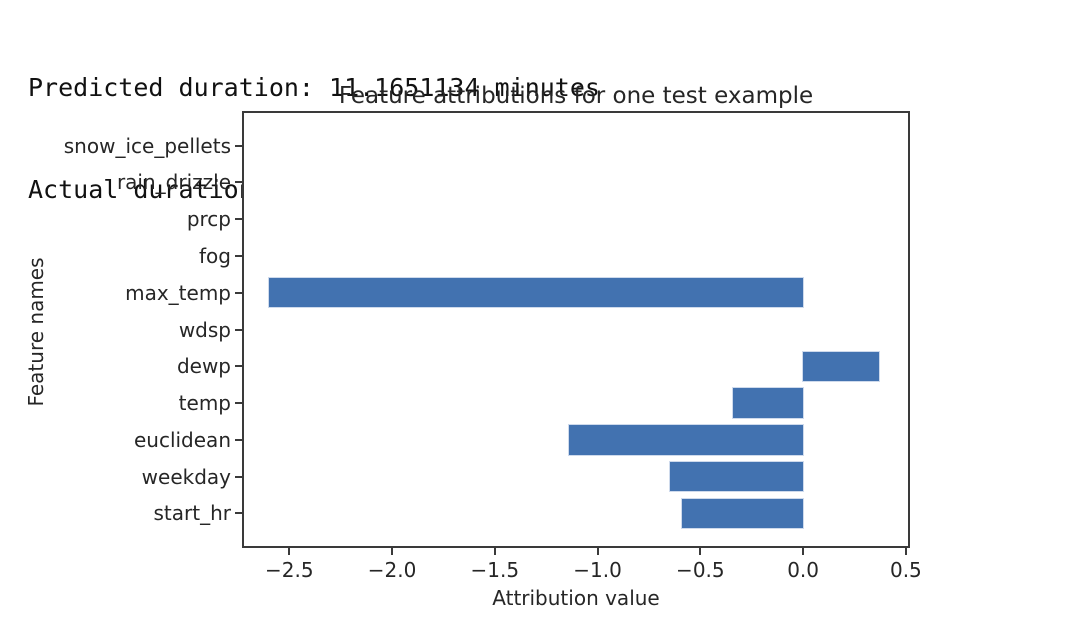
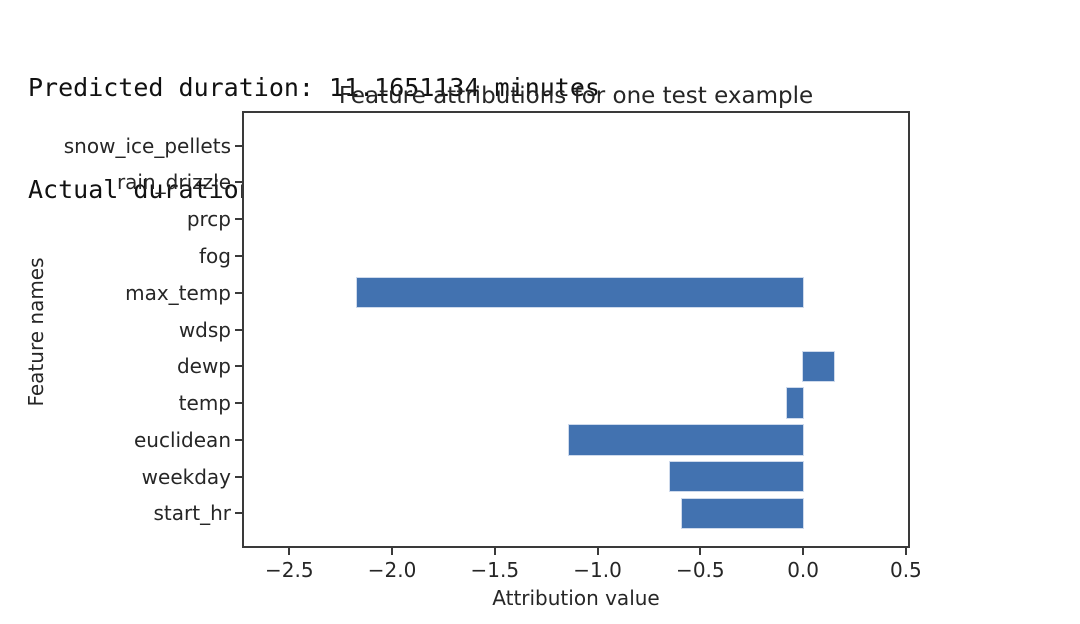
max_temp: -2.60 -> -2.17
dewp: 0.37 -> 0.15
temp: -0.34 -> -0.08
